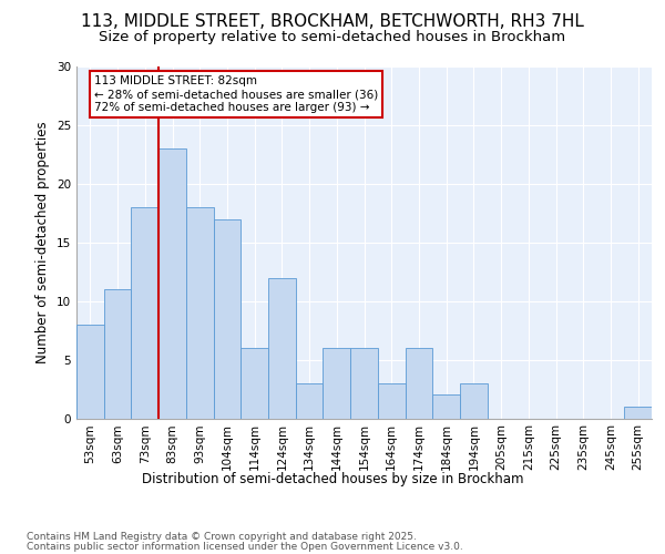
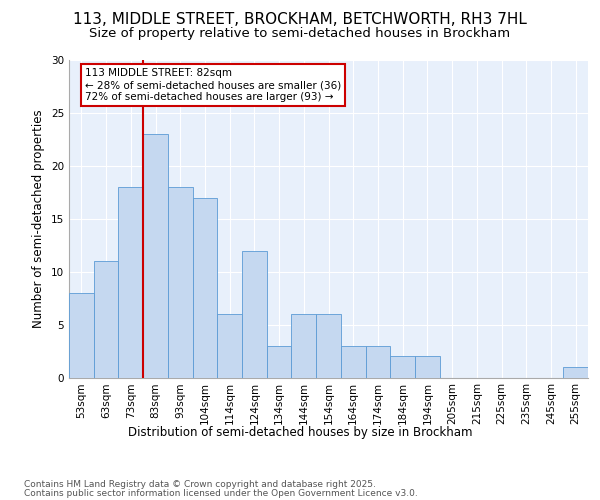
174sqm: 6 -> 3
194sqm: 3 -> 2
